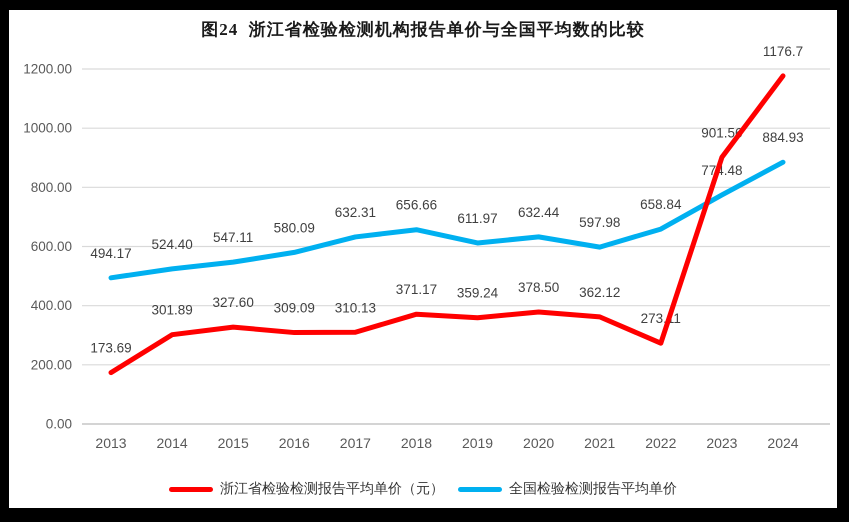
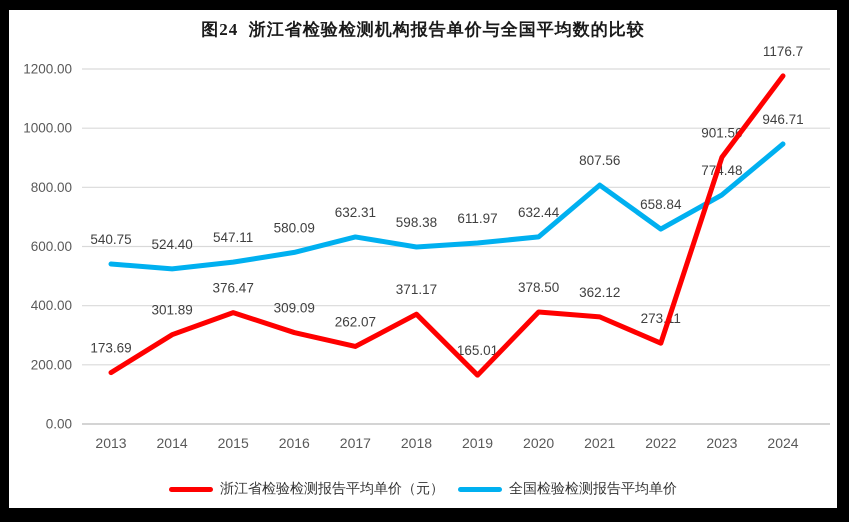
全国检验检测报告平均单价/2013: 494.17 -> 540.75
浙江省检验检测报告平均单价（元）/2015: 327.60 -> 376.47
浙江省检验检测报告平均单价（元）/2017: 310.13 -> 262.07
全国检验检测报告平均单价/2018: 656.66 -> 598.38
浙江省检验检测报告平均单价（元）/2019: 359.24 -> 165.01
全国检验检测报告平均单价/2021: 597.98 -> 807.56
全国检验检测报告平均单价/2024: 884.93 -> 946.71
